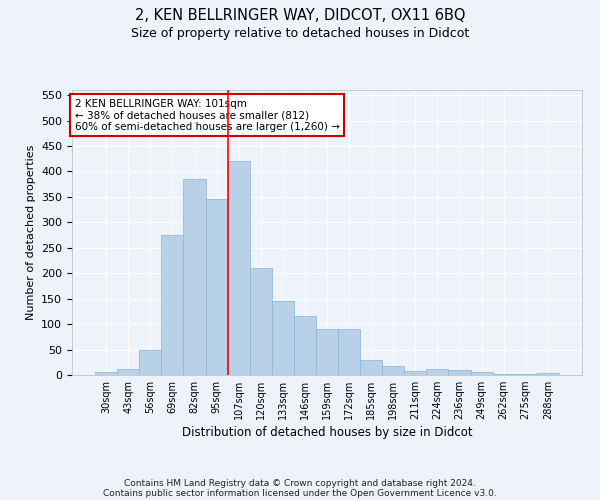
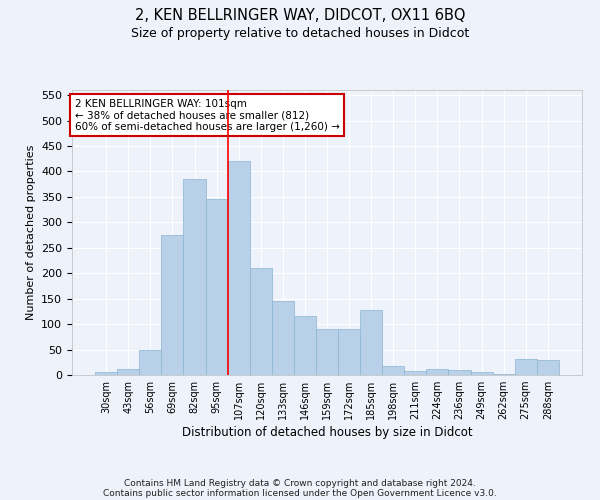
185sqm: 30 -> 128
275sqm: 1 -> 32
288sqm: 3 -> 30
